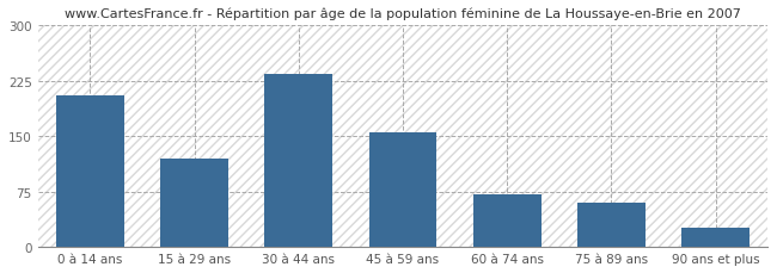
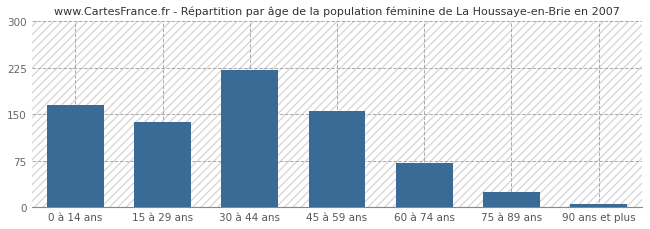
0 à 14 ans: 206 -> 165
15 à 29 ans: 120 -> 137
30 à 44 ans: 234 -> 221
75 à 89 ans: 60 -> 25
90 ans et plus: 26 -> 5
